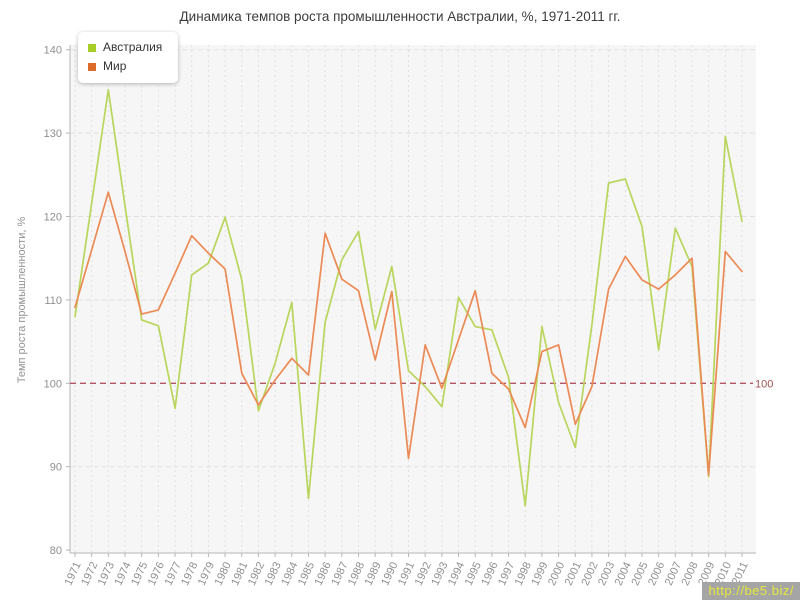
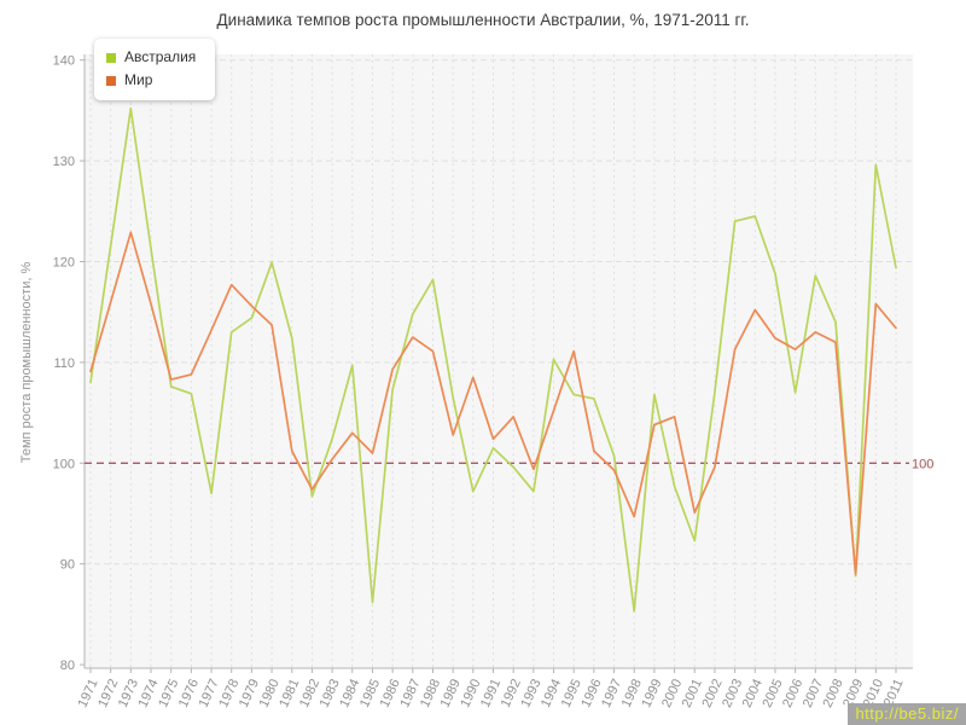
Мир/1986: 118 -> 109
Австралия/1990: 114 -> 97
Мир/1990: 111 -> 108
Мир/1991: 91 -> 102
Австралия/2006: 104 -> 107
Мир/2008: 115 -> 112
